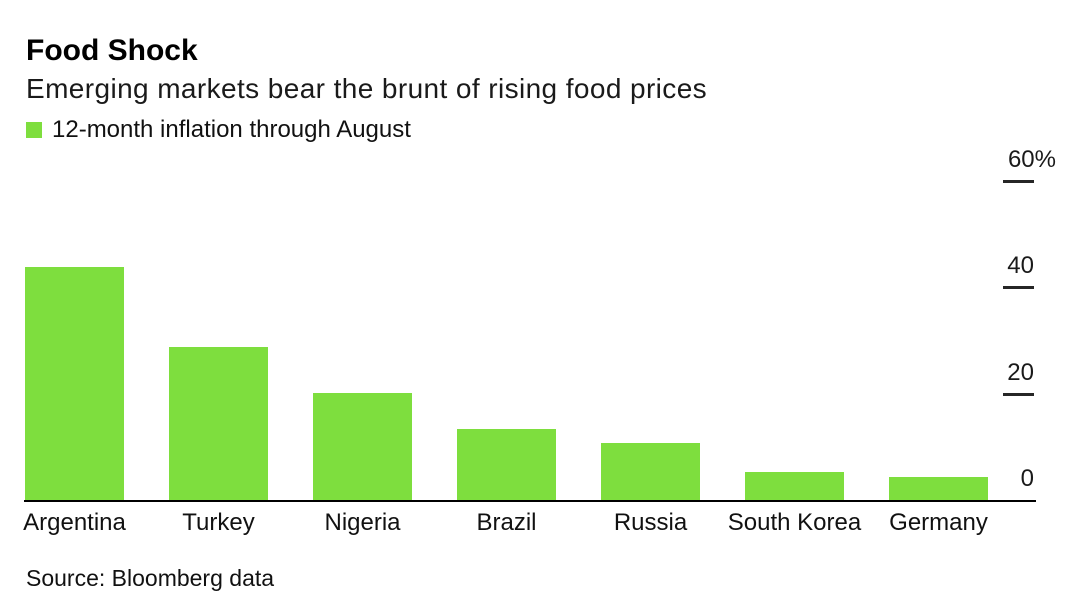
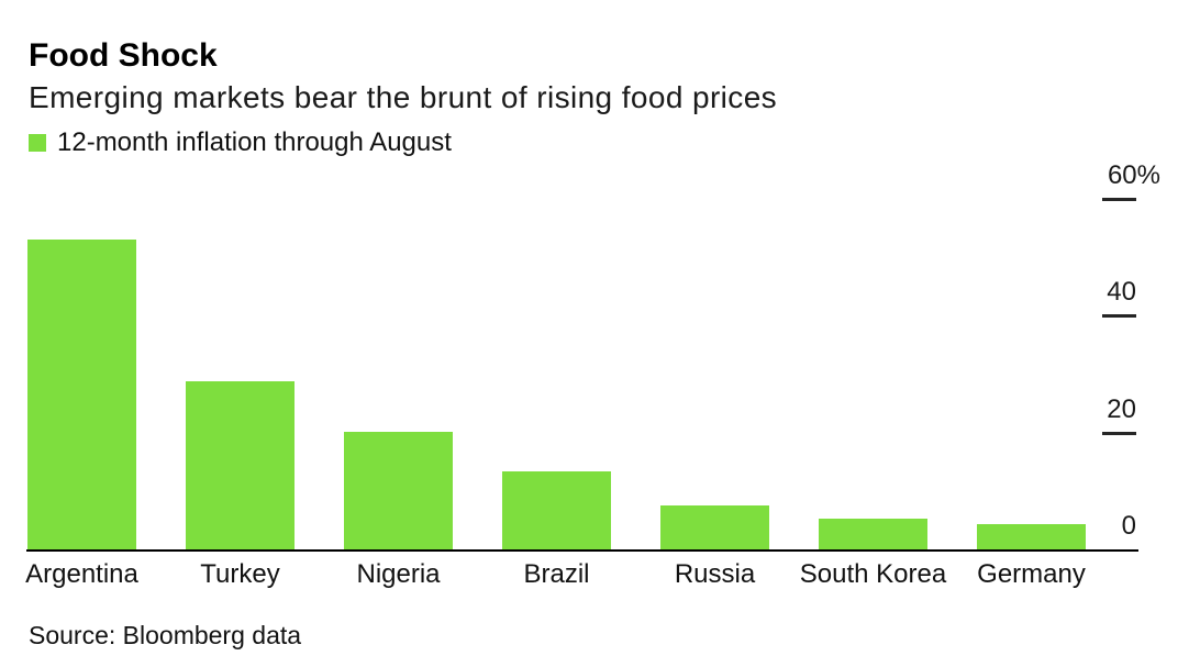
Argentina: 44% -> 53%
Russia: 11% -> 8%
